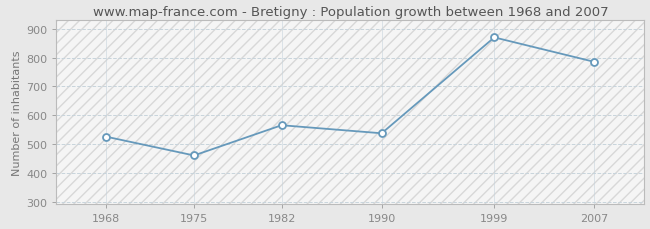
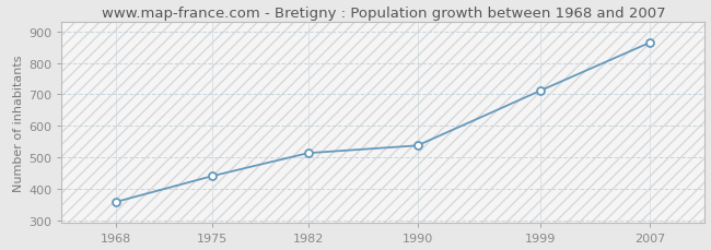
1968: 525 -> 358
1975: 460 -> 440
1982: 565 -> 513
1999: 870 -> 712
2007: 785 -> 865
